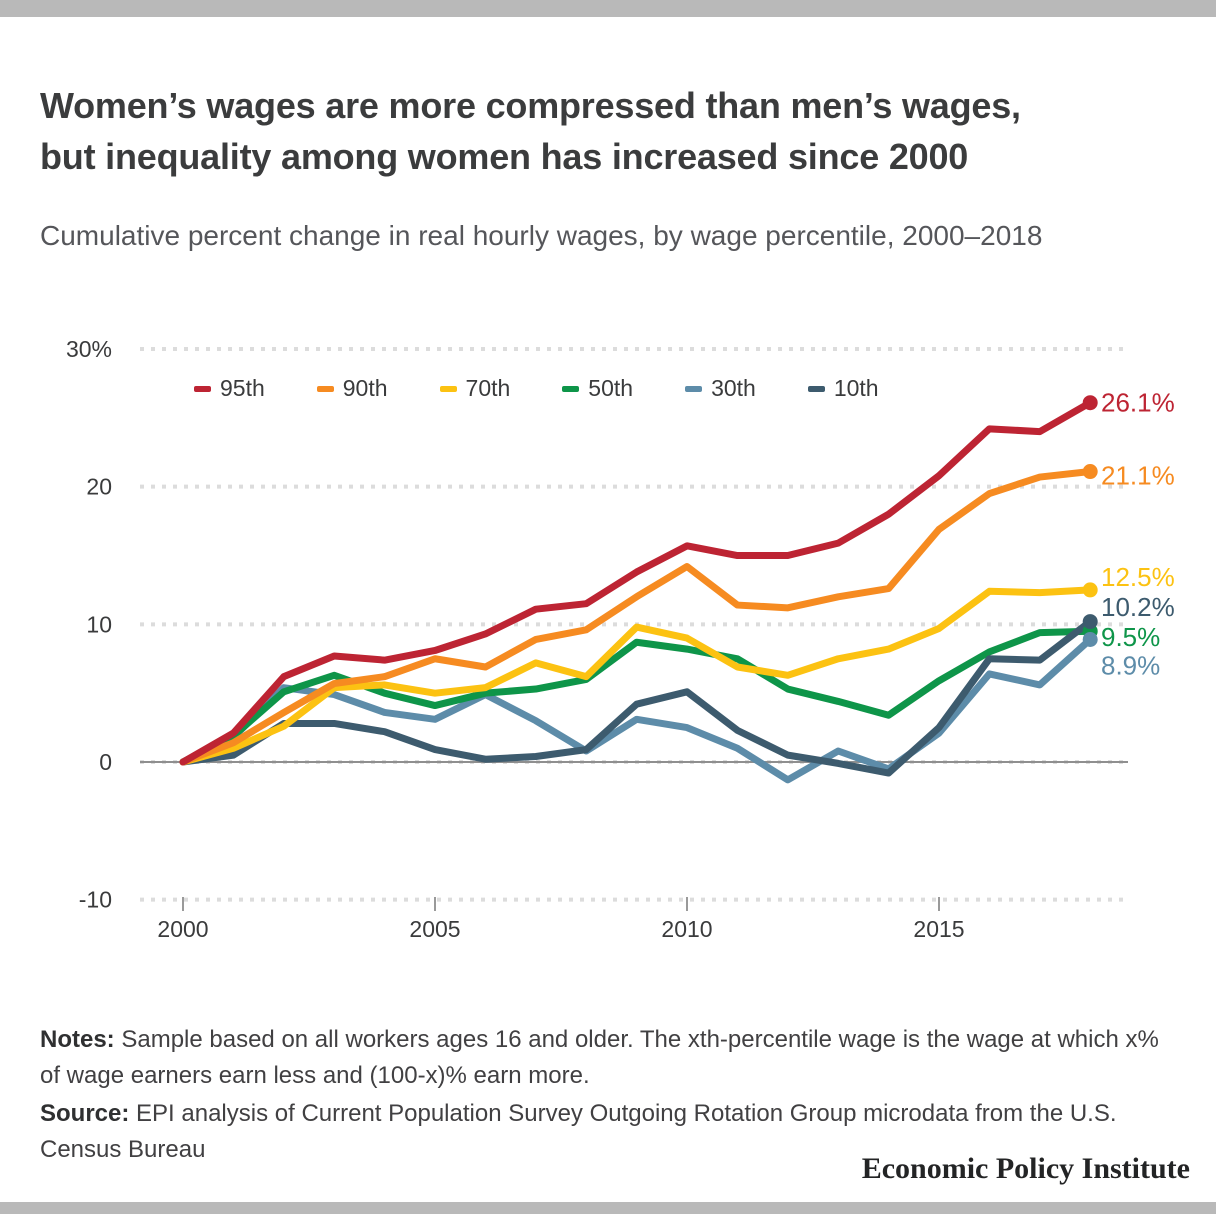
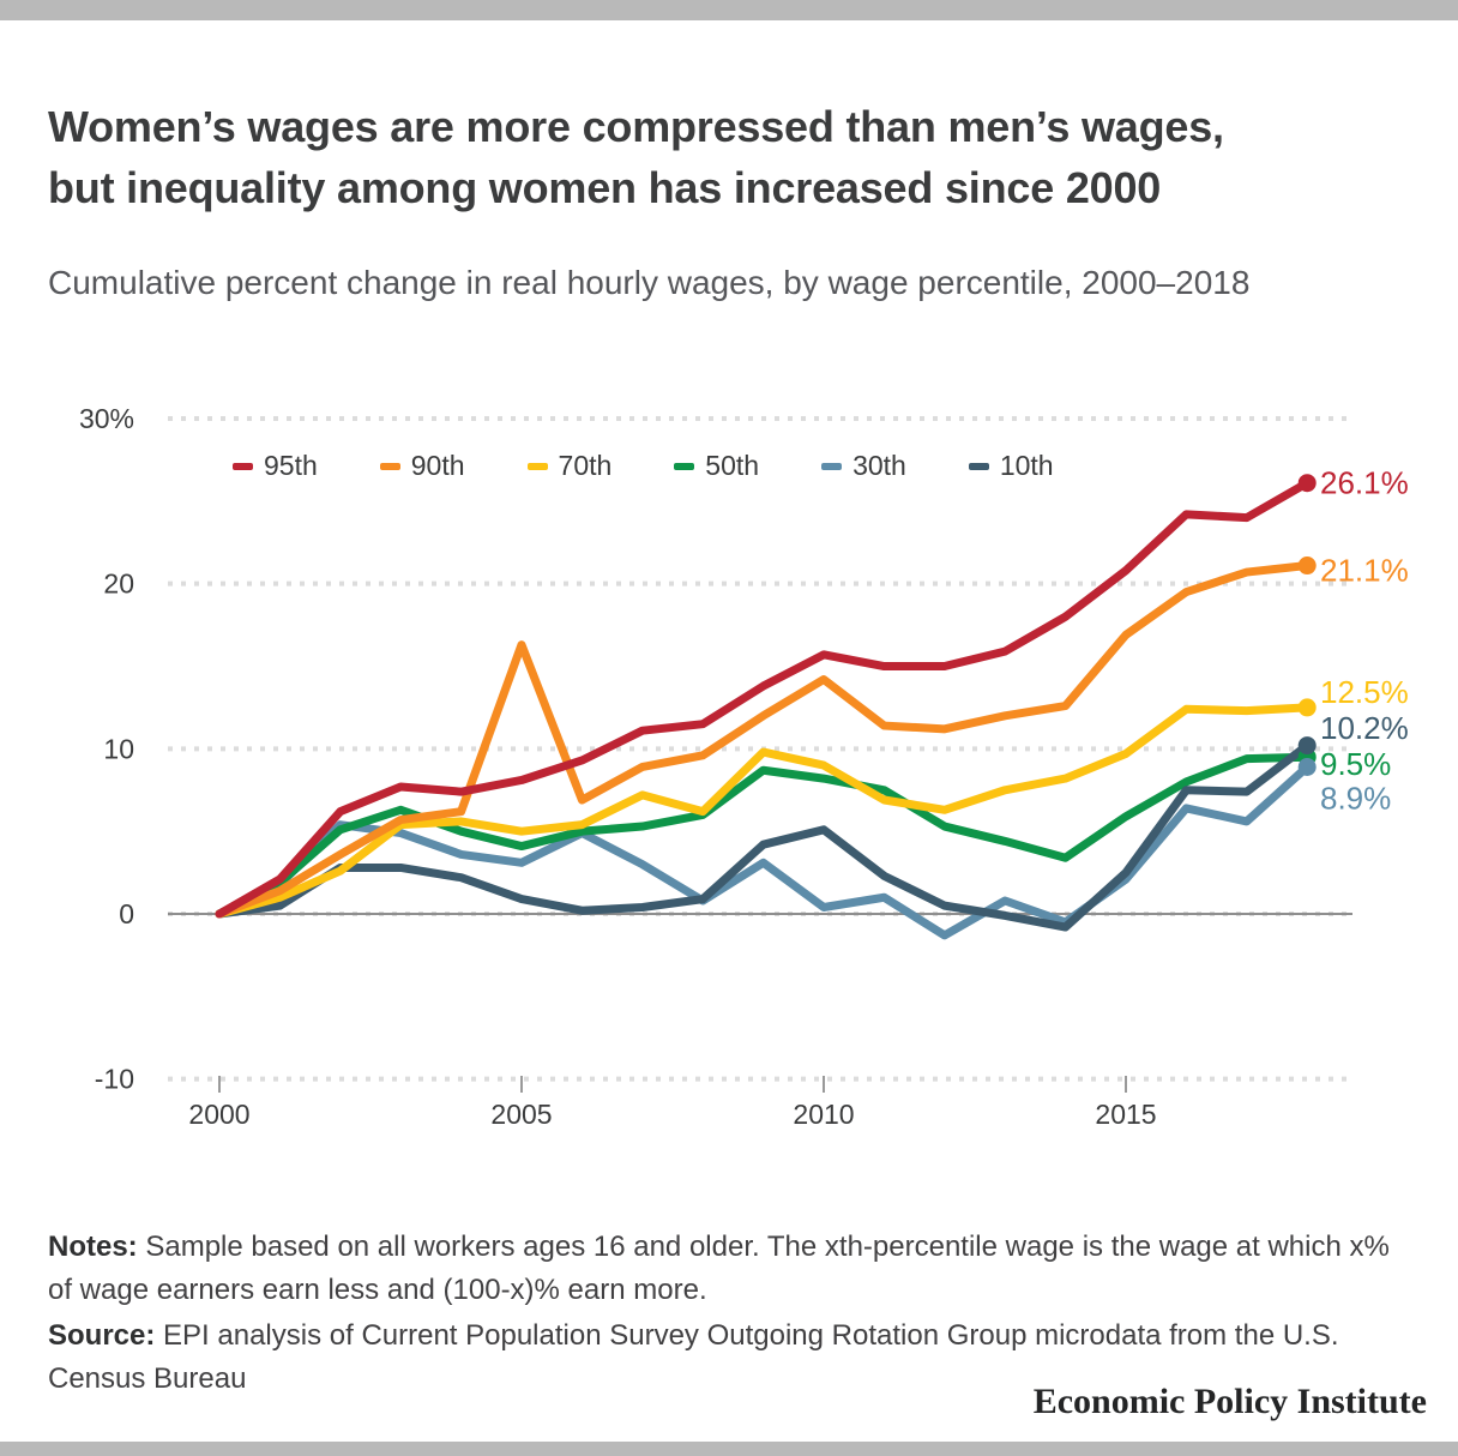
90th/2005: 7.5% -> 16.3%
30th/2010: 2.5% -> 0.4%
